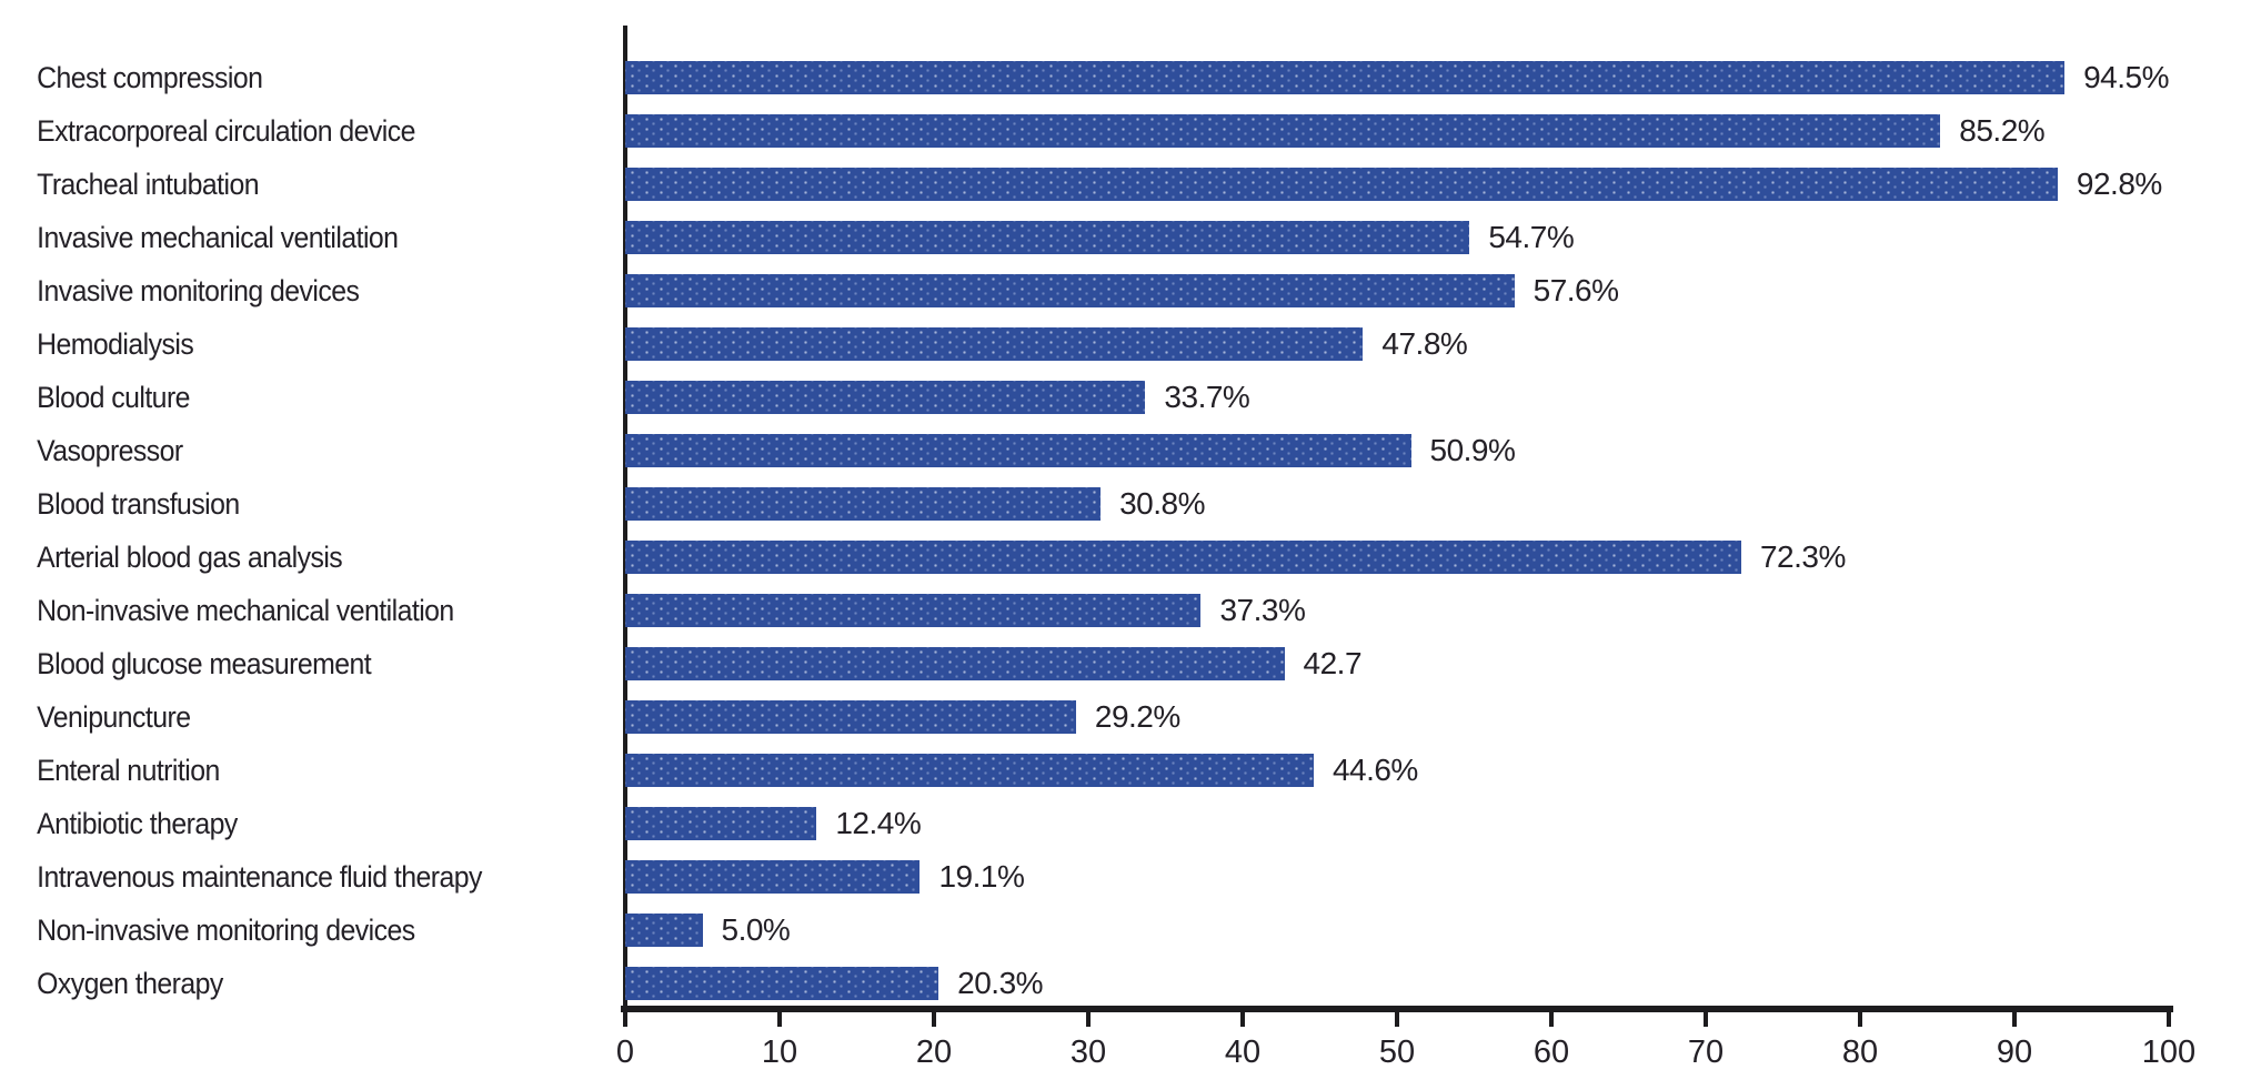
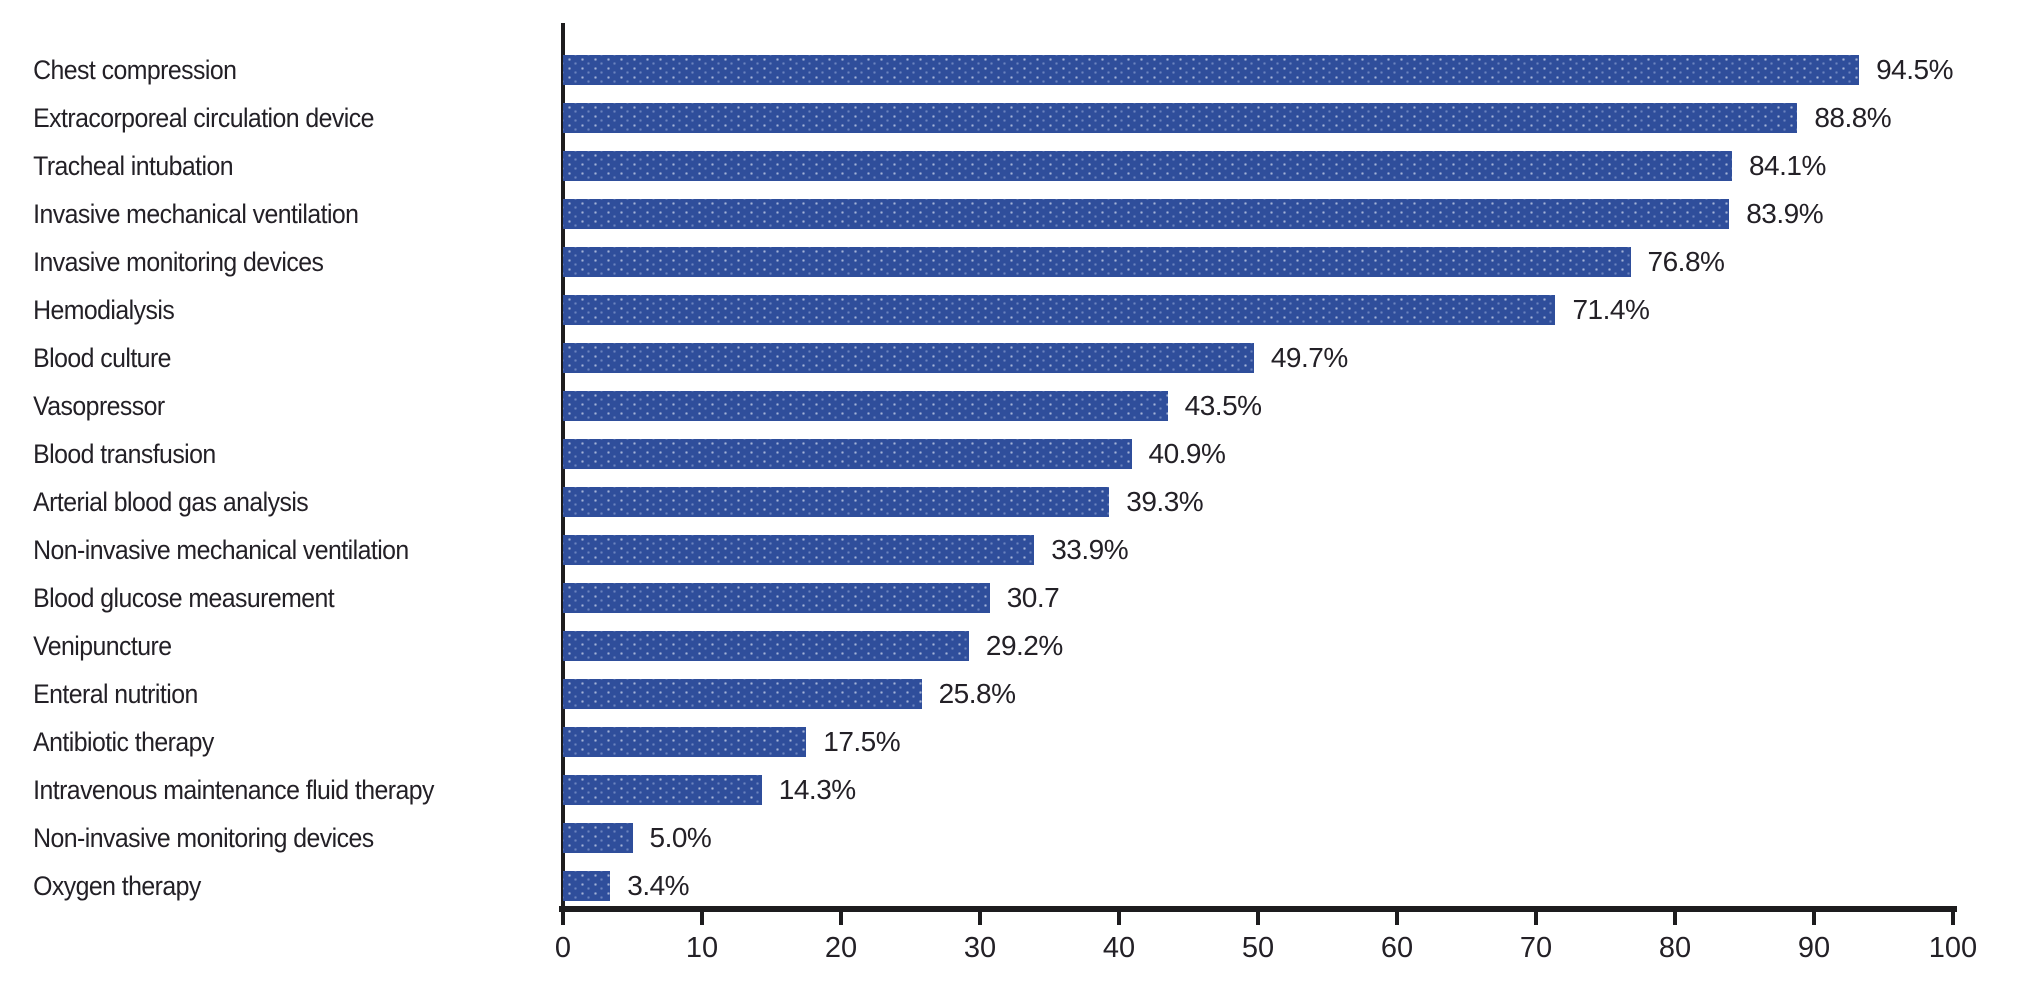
Extracorporeal circulation device: 85.2% -> 88.8%
Tracheal intubation: 92.8% -> 84.1%
Invasive mechanical ventilation: 54.7% -> 83.9%
Invasive monitoring devices: 57.6% -> 76.8%
Hemodialysis: 47.8% -> 71.4%
Blood culture: 33.7% -> 49.7%
Vasopressor: 50.9% -> 43.5%
Blood transfusion: 30.8% -> 40.9%
Arterial blood gas analysis: 72.3% -> 39.3%
Non-invasive mechanical ventilation: 37.3% -> 33.9%
Blood glucose measurement: 42.7 -> 30.7
Enteral nutrition: 44.6% -> 25.8%
Antibiotic therapy: 12.4% -> 17.5%
Intravenous maintenance fluid therapy: 19.1% -> 14.3%
Oxygen therapy: 20.3% -> 3.4%
